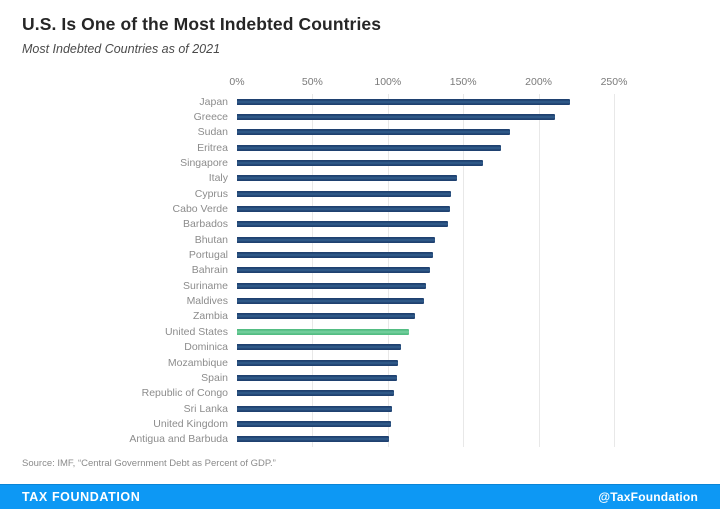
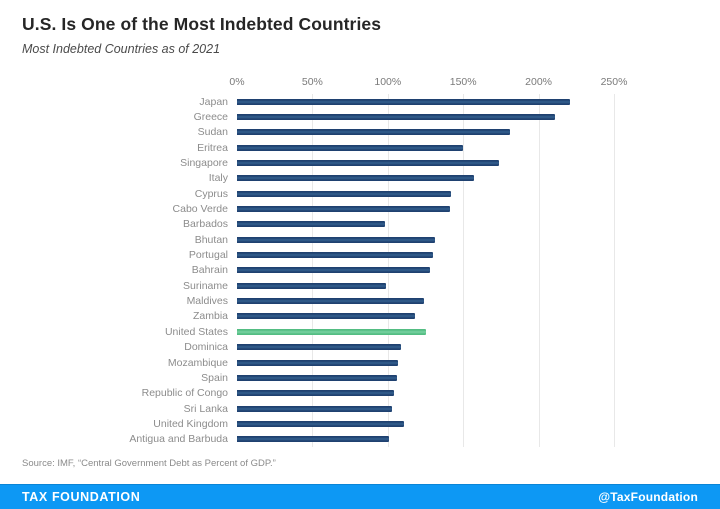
Eritrea: 175% -> 150%
Singapore: 163% -> 174%
Italy: 146% -> 157%
Barbados: 140% -> 98%
Suriname: 125% -> 99%
United States: 114% -> 125%
United Kingdom: 102% -> 111%
